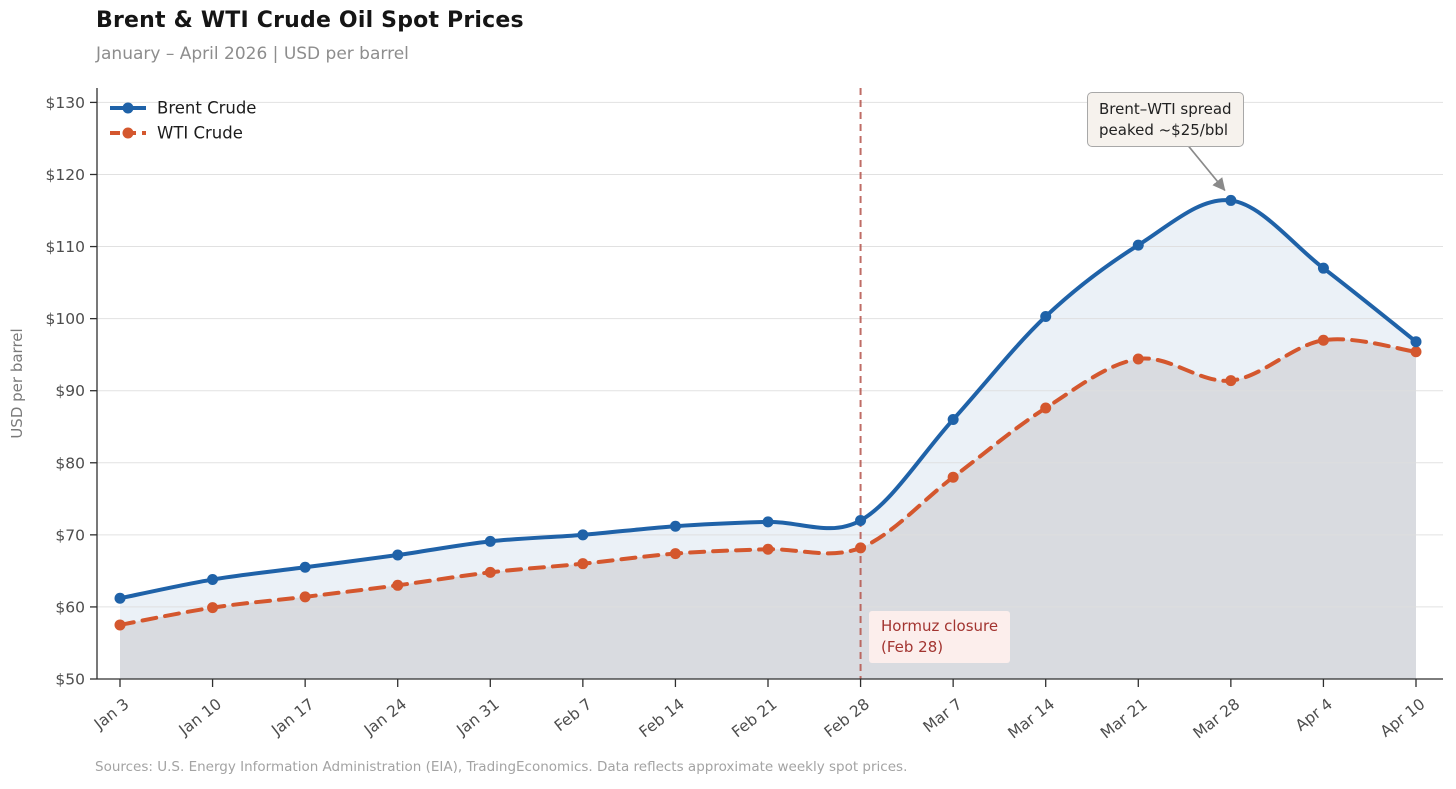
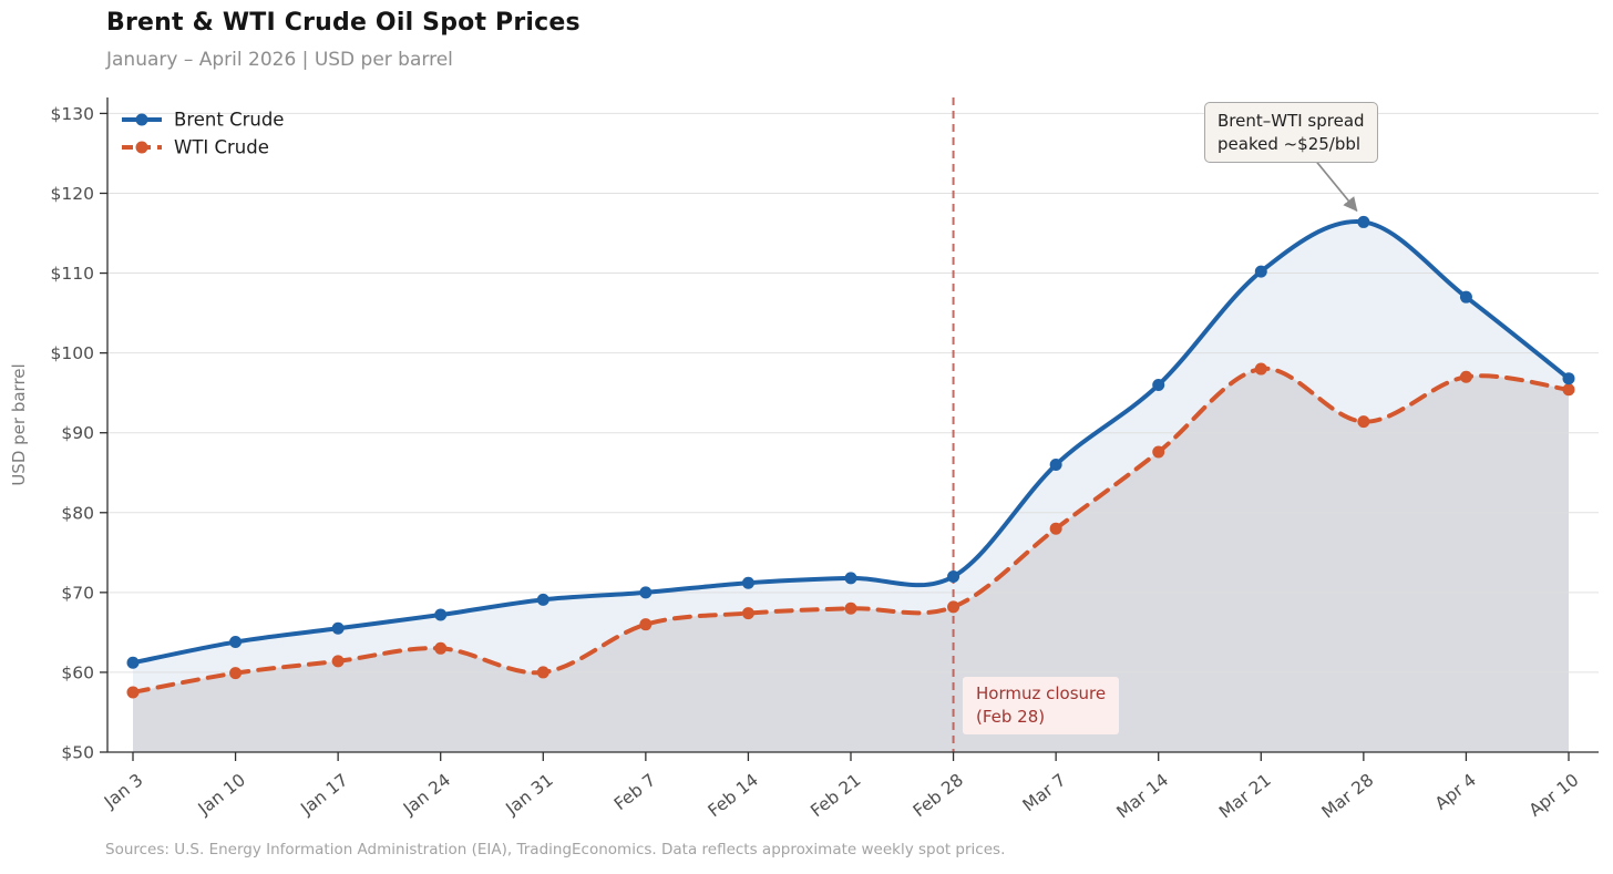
WTI Crude/Jan 31: $65 -> $60
Brent Crude/Mar 14: $100 -> $96
WTI Crude/Mar 21: $94 -> $98
